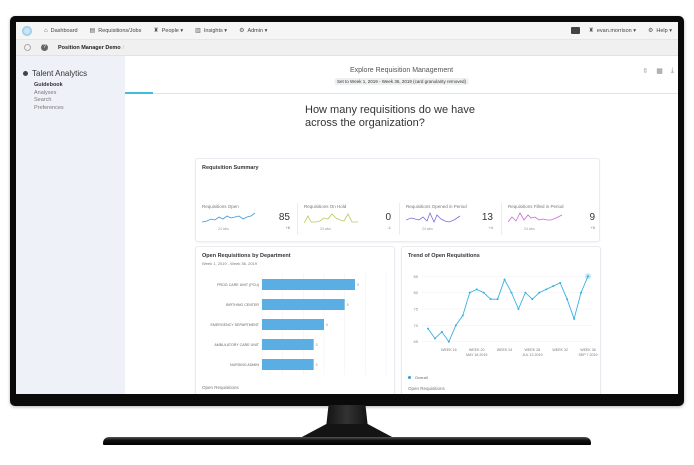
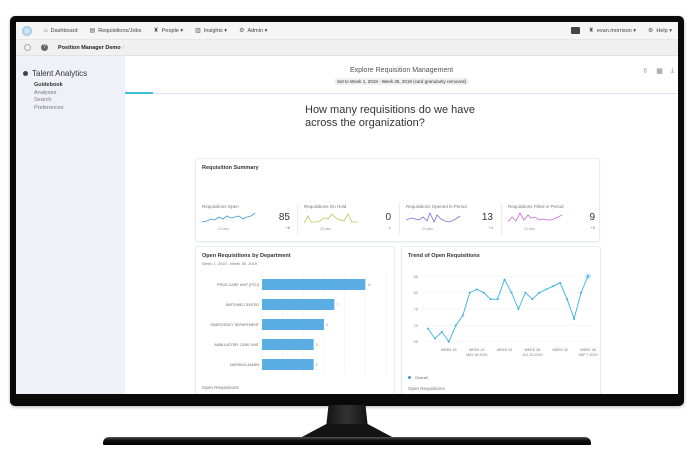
Open Requisitions by Department/PROG CARE UNIT (PCU): 9 -> 10
Open Requisitions by Department/BIRTHING CENTER: 8 -> 7
